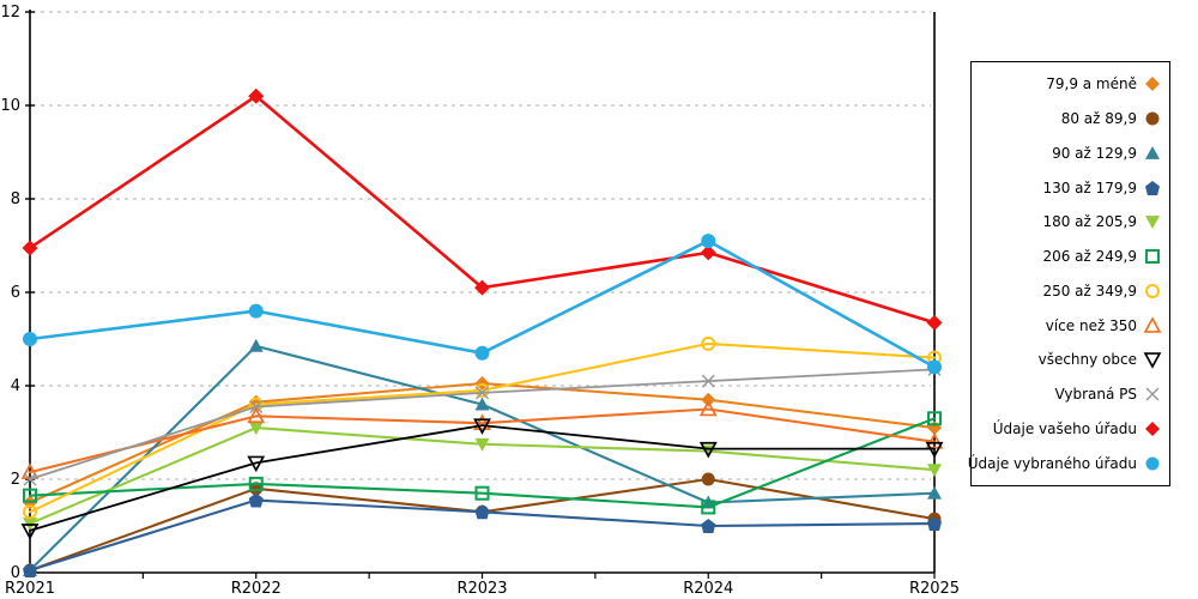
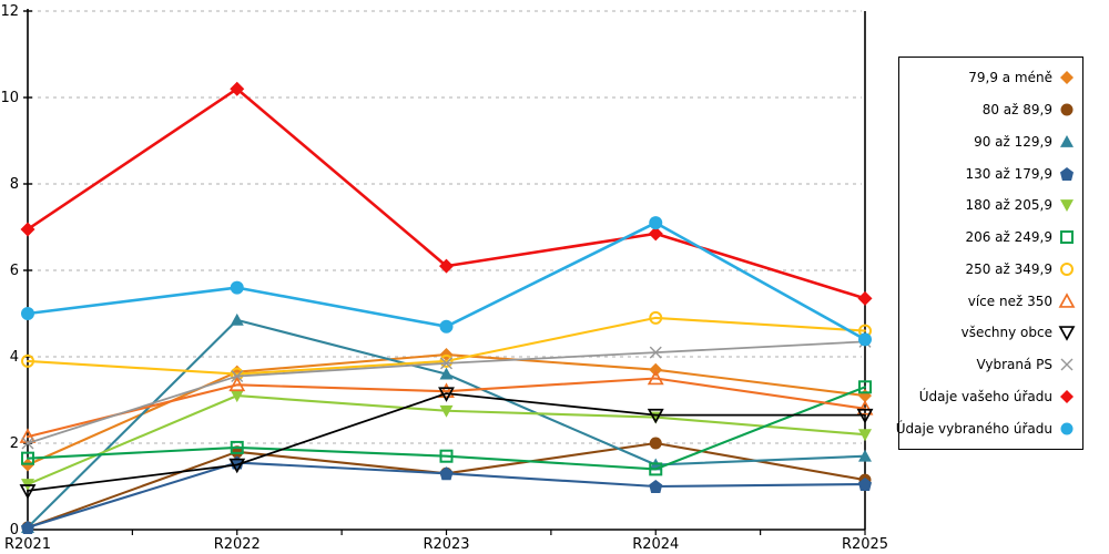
250 až 349,9/R2021: 1.3 -> 3.9
všechny obce/R2022: 2.4 -> 1.5
